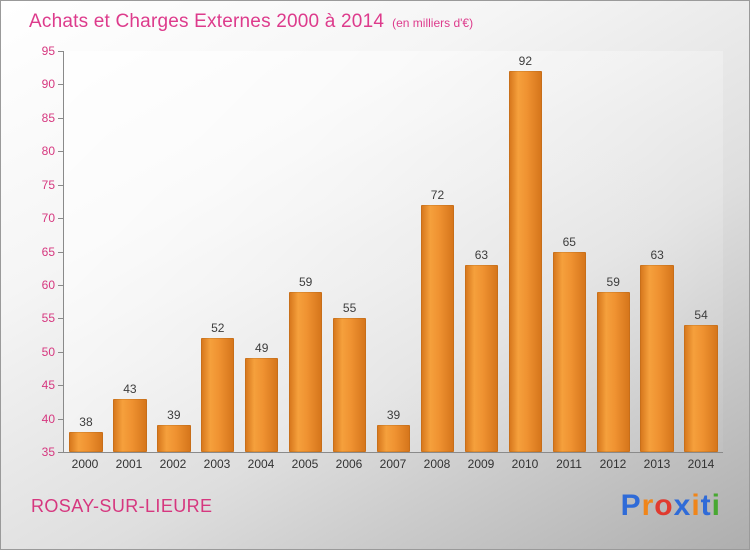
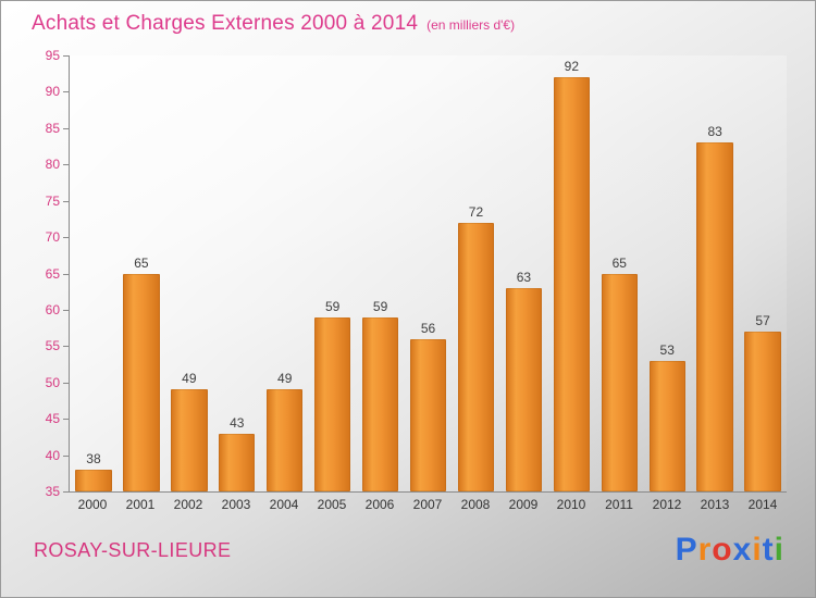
2001: 43 -> 65
2002: 39 -> 49
2003: 52 -> 43
2006: 55 -> 59
2007: 39 -> 56
2012: 59 -> 53
2013: 63 -> 83
2014: 54 -> 57
